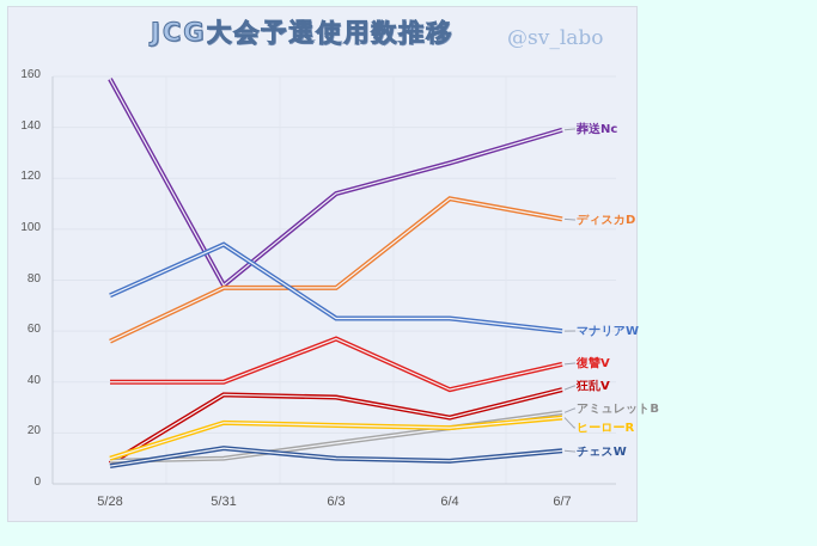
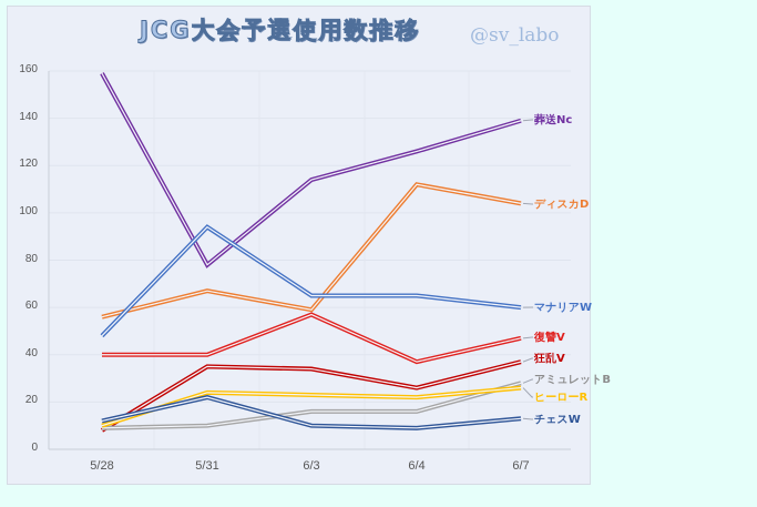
マナリアW/5/28: 74 -> 48
チェスW/5/28: 7 -> 12
ディスカD/5/31: 77 -> 67
チェスW/5/31: 14 -> 22
ディスカD/6/3: 77 -> 59
アミュレットB/6/4: 22 -> 16
